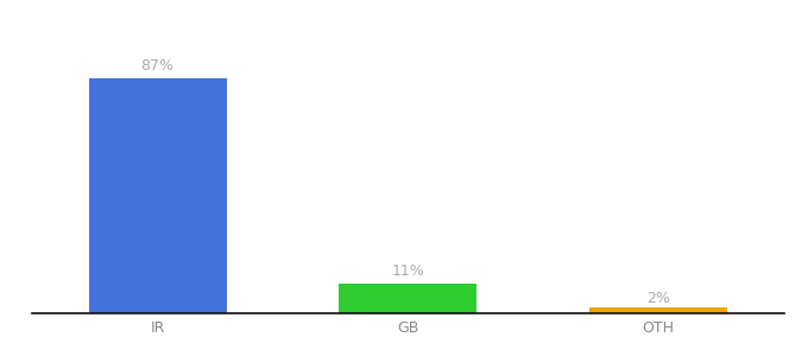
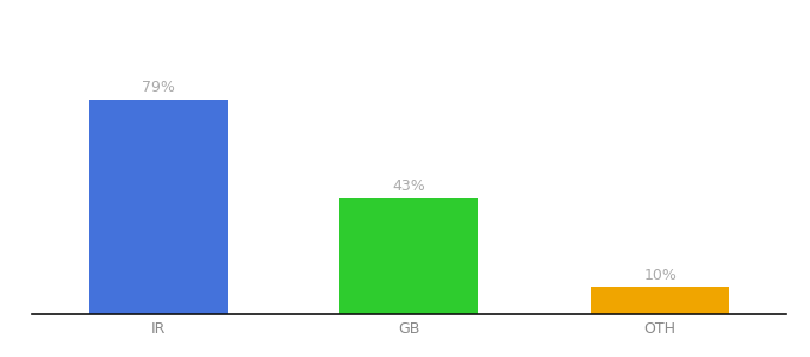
IR: 87% -> 79%
GB: 11% -> 43%
OTH: 2% -> 10%
